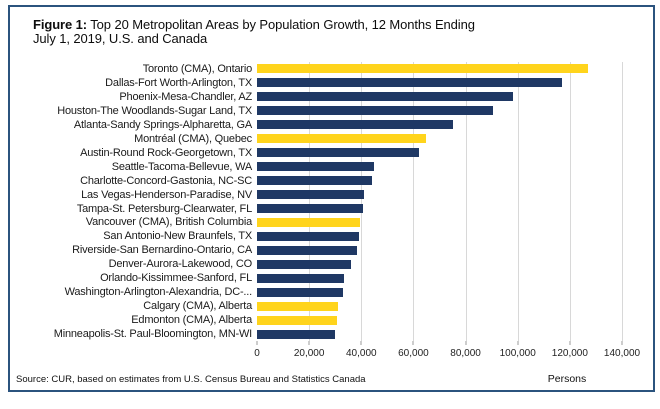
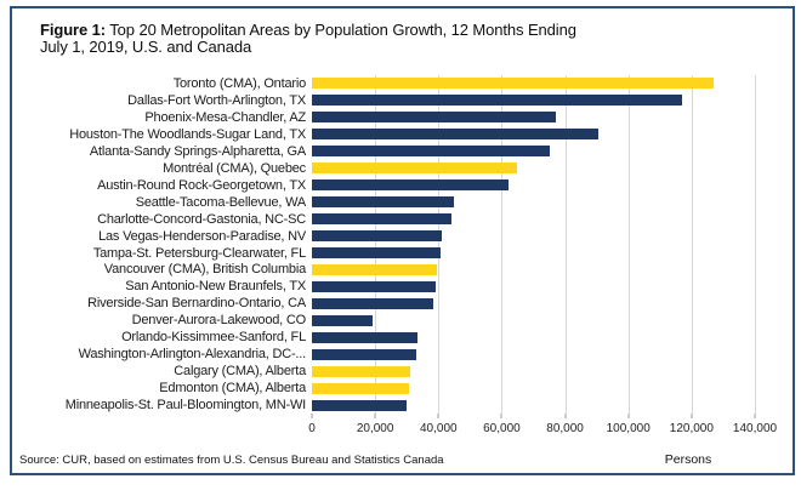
Phoenix-Mesa-Chandler, AZ: 98000 -> 77000
Denver-Aurora-Lakewood, CO: 36000 -> 19000
